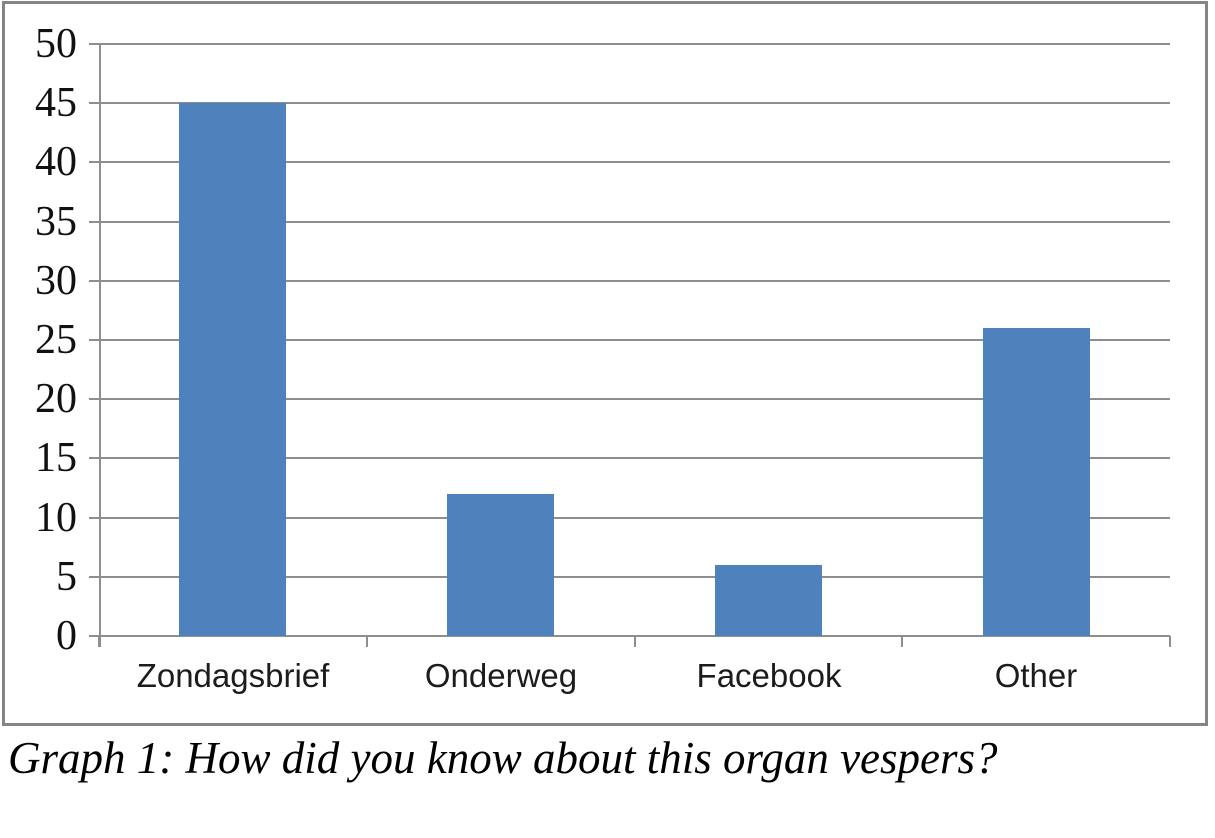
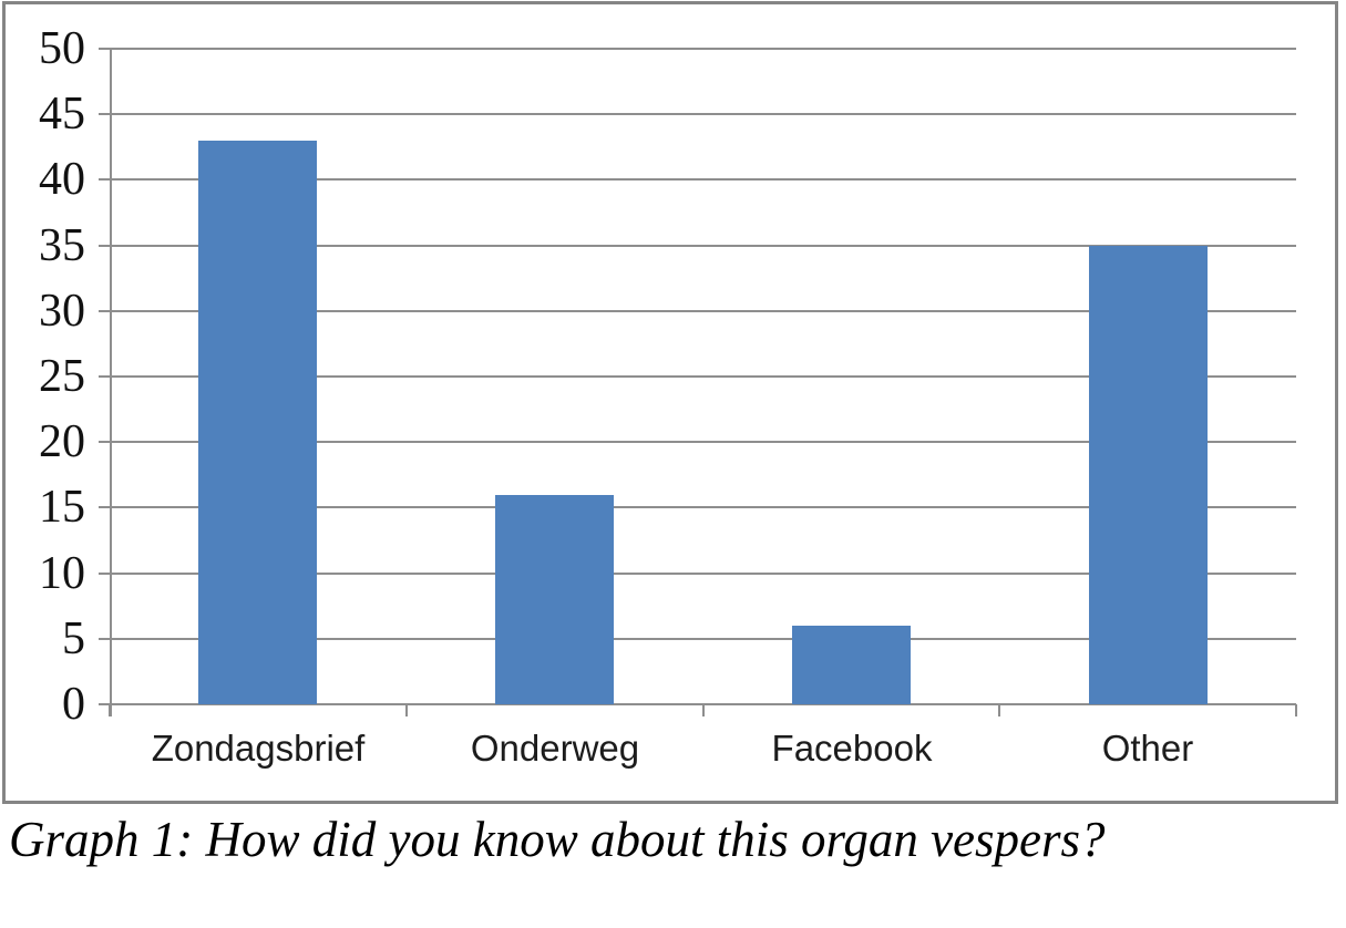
Zondagsbrief: 45 -> 43
Onderweg: 12 -> 16
Other: 26 -> 35
